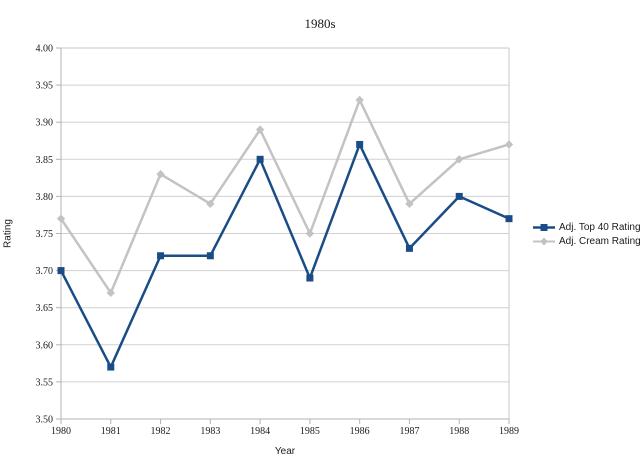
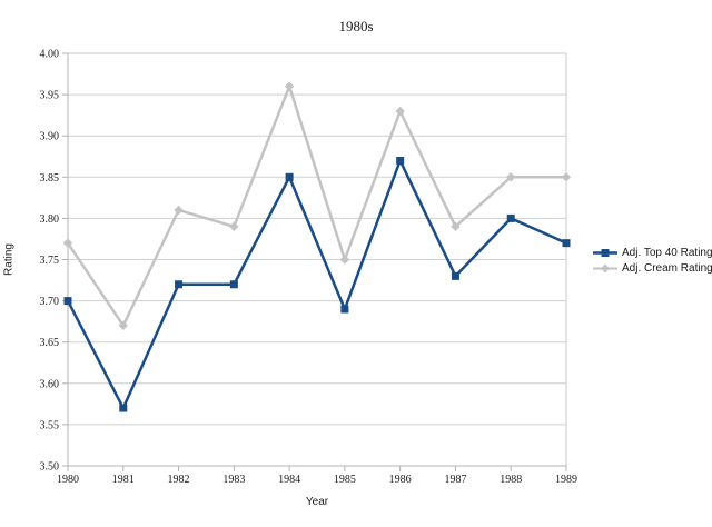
Adj. Cream Rating/1982: 3.83 -> 3.81
Adj. Cream Rating/1984: 3.89 -> 3.96
Adj. Cream Rating/1989: 3.87 -> 3.85
